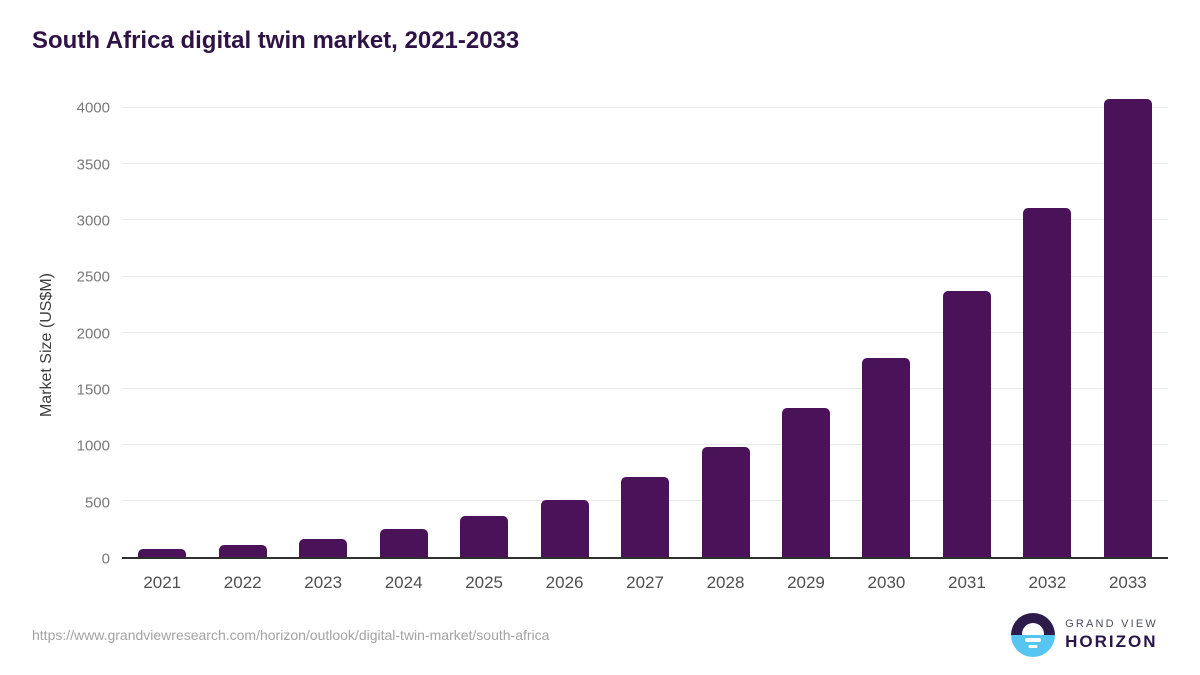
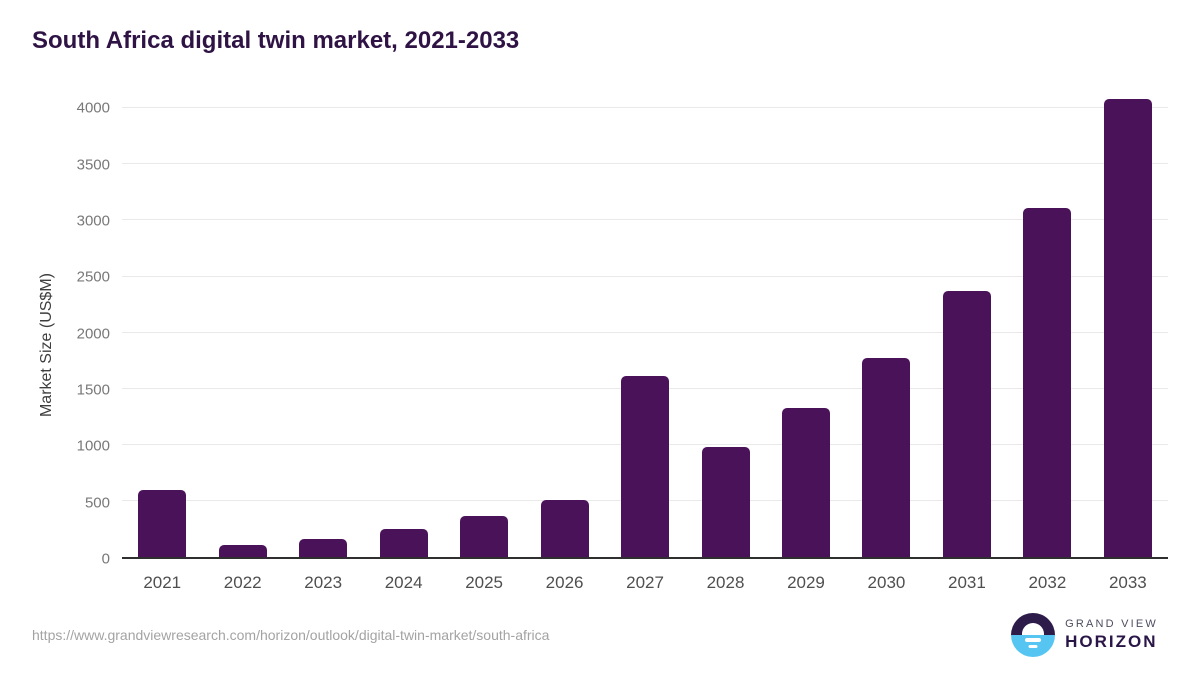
2021: 70 -> 600
2027: 710 -> 1610
